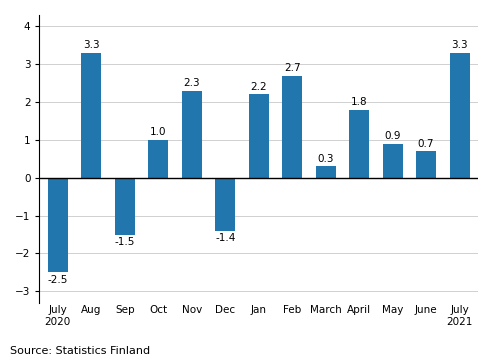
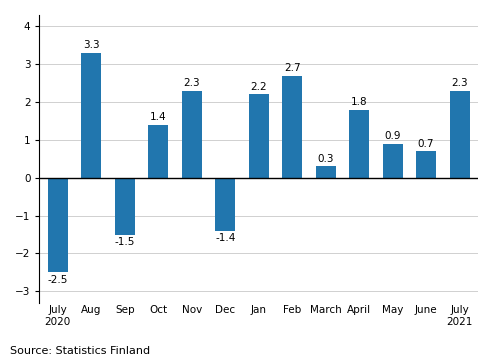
Oct: 1.0 -> 1.4
July 2021: 3.3 -> 2.3
